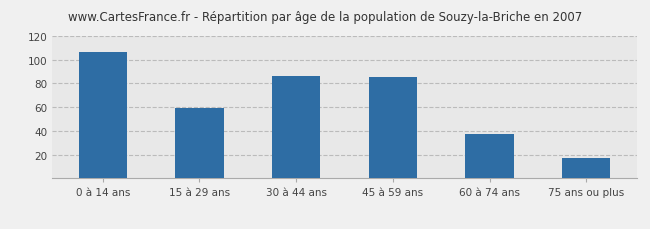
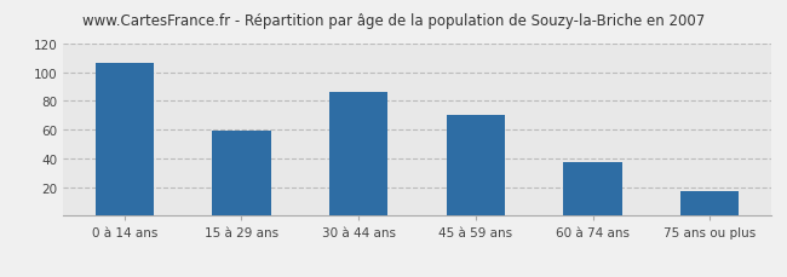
45 à 59 ans: 85 -> 70
